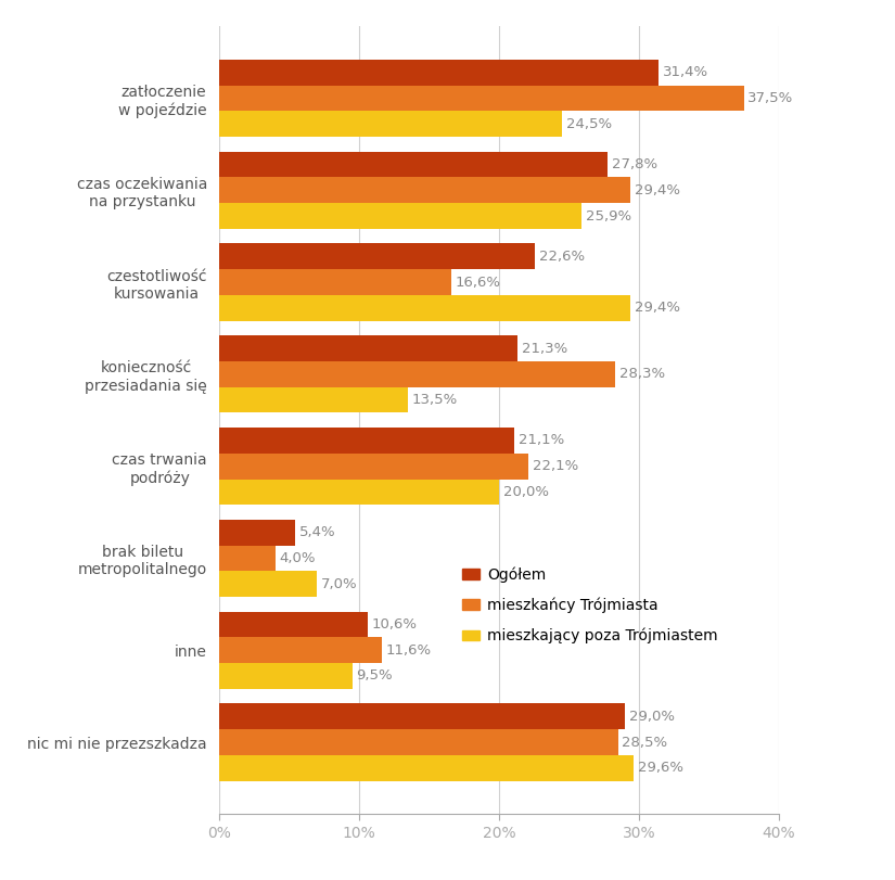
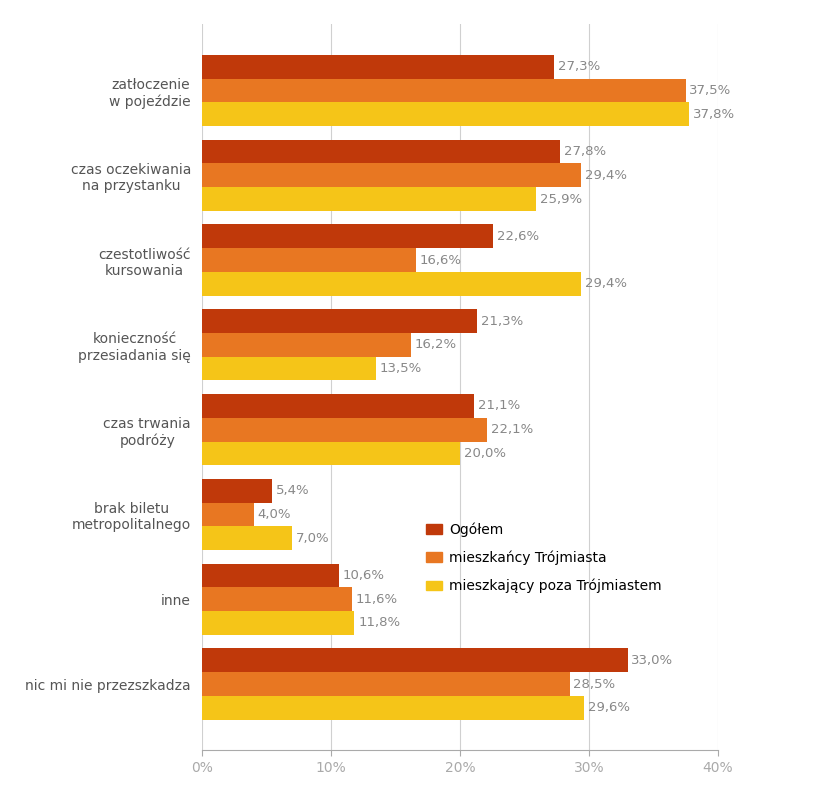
Ogółem/zatłoczenie w pojeździe: 31,4% -> 27,3%
mieszkający poza Trójmiastem/zatłoczenie w pojeździe: 24,5% -> 37,8%
mieszkańcy Trójmiasta/konieczność przesiadania się: 28,3% -> 16,2%
mieszkający poza Trójmiastem/inne: 9,5% -> 11,8%
Ogółem/nic mi nie przezszkadza: 29,0% -> 33,0%
